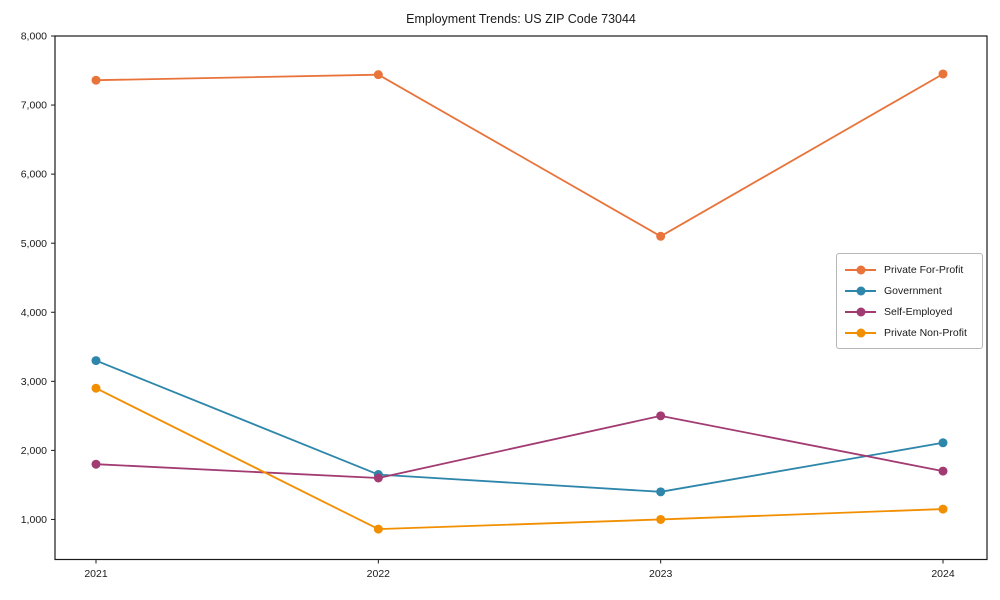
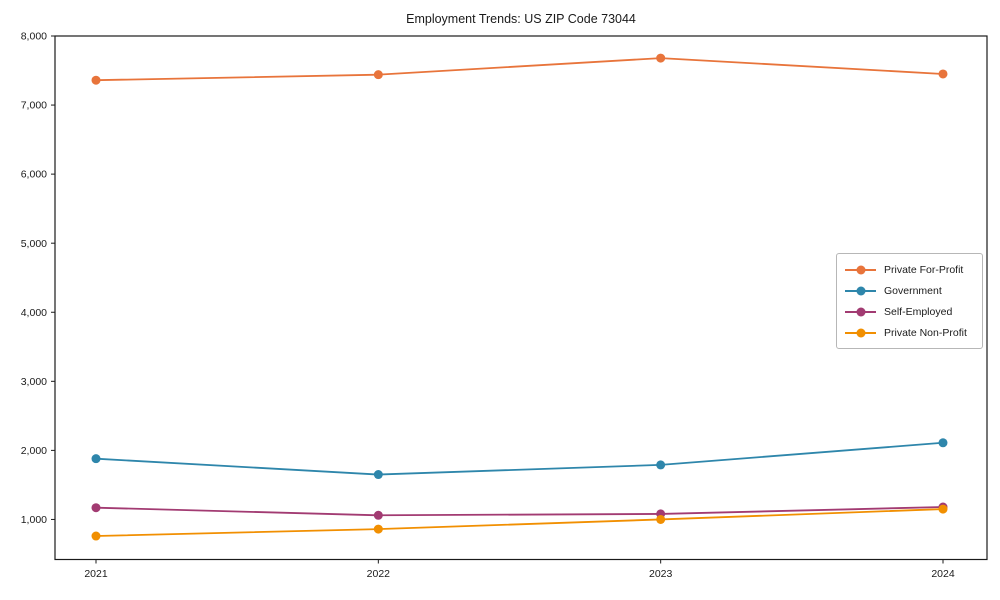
Government/2021: 3300 -> 1900
Self-Employed/2021: 1800 -> 1200
Private Non-Profit/2021: 2900 -> 800
Self-Employed/2022: 1600 -> 1100
Private For-Profit/2023: 5100 -> 7700
Government/2023: 1400 -> 1800
Self-Employed/2023: 2500 -> 1100
Self-Employed/2024: 1700 -> 1200
